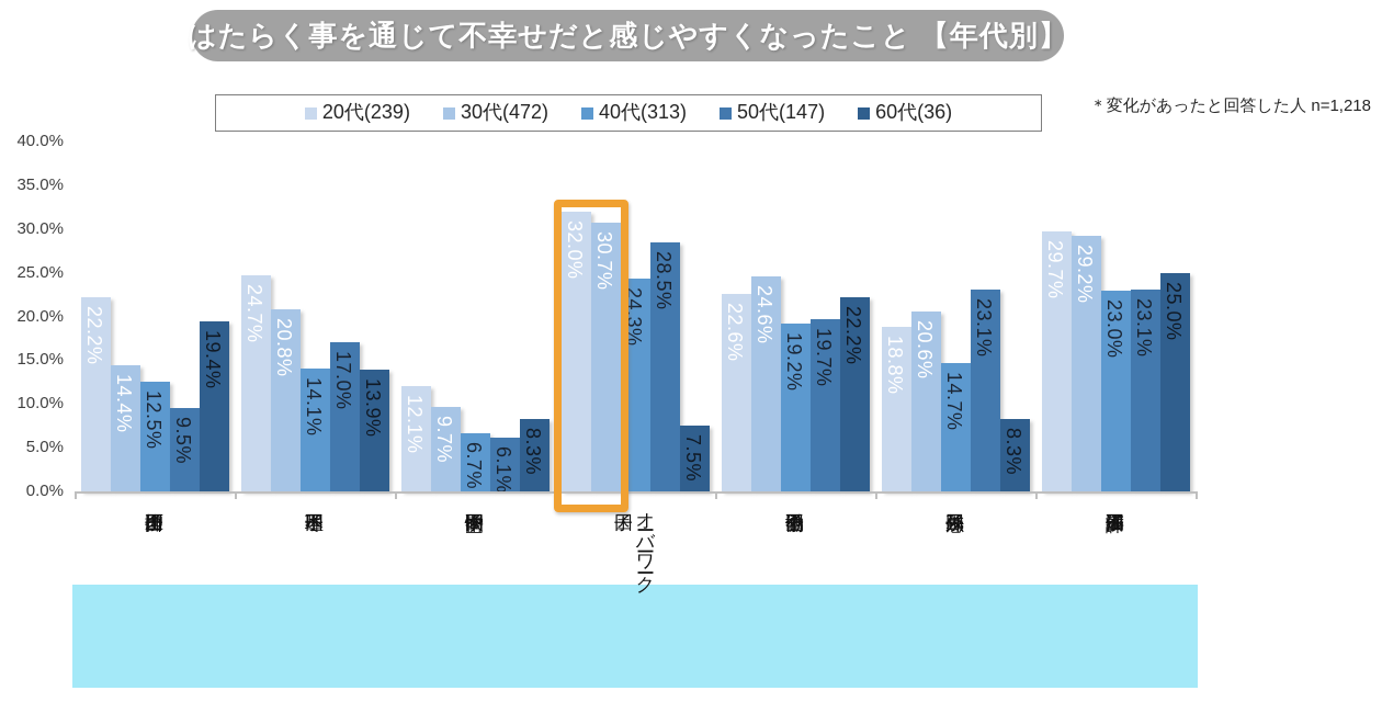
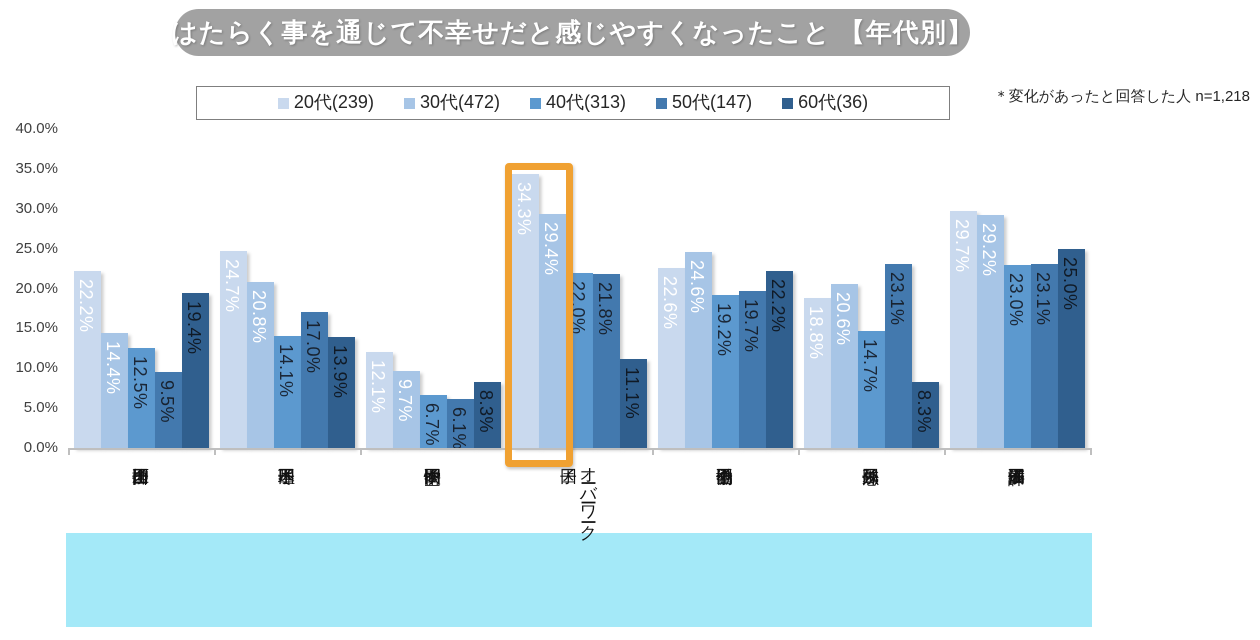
20代(239)/オーバーワーク因子: 32.0% -> 34.3%
30代(472)/オーバーワーク因子: 30.7% -> 29.4%
40代(313)/オーバーワーク因子: 24.3% -> 22.0%
50代(147)/オーバーワーク因子: 28.5% -> 21.8%
60代(36)/オーバーワーク因子: 7.5% -> 11.1%
